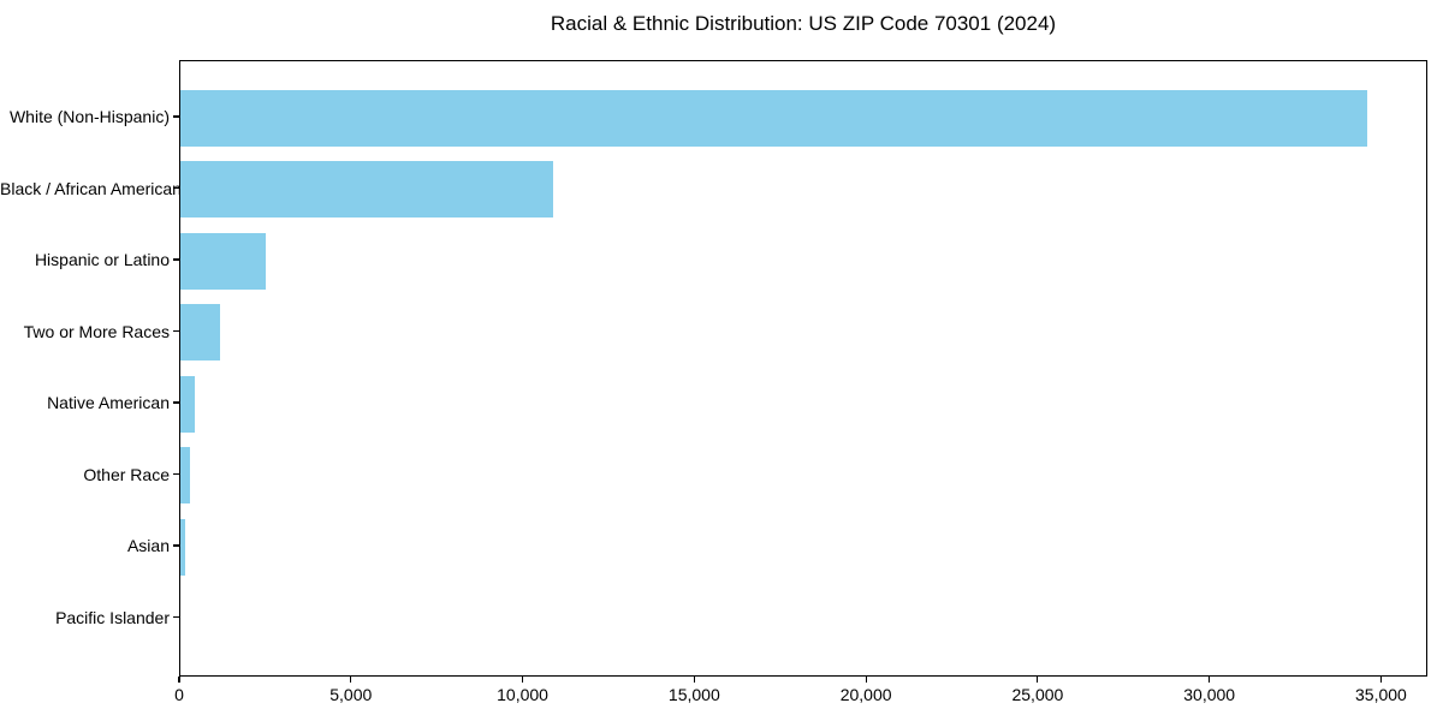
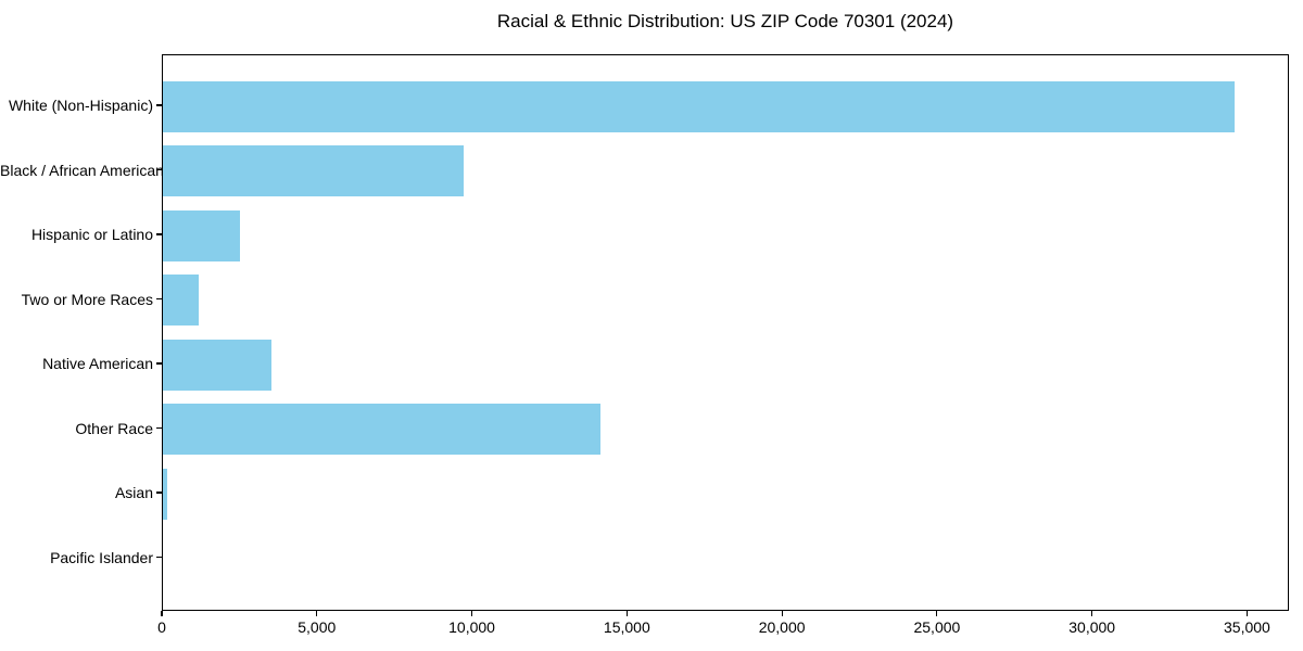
Black / African American: 10900 -> 9700
Native American: 400 -> 3500
Other Race: 300 -> 14100
